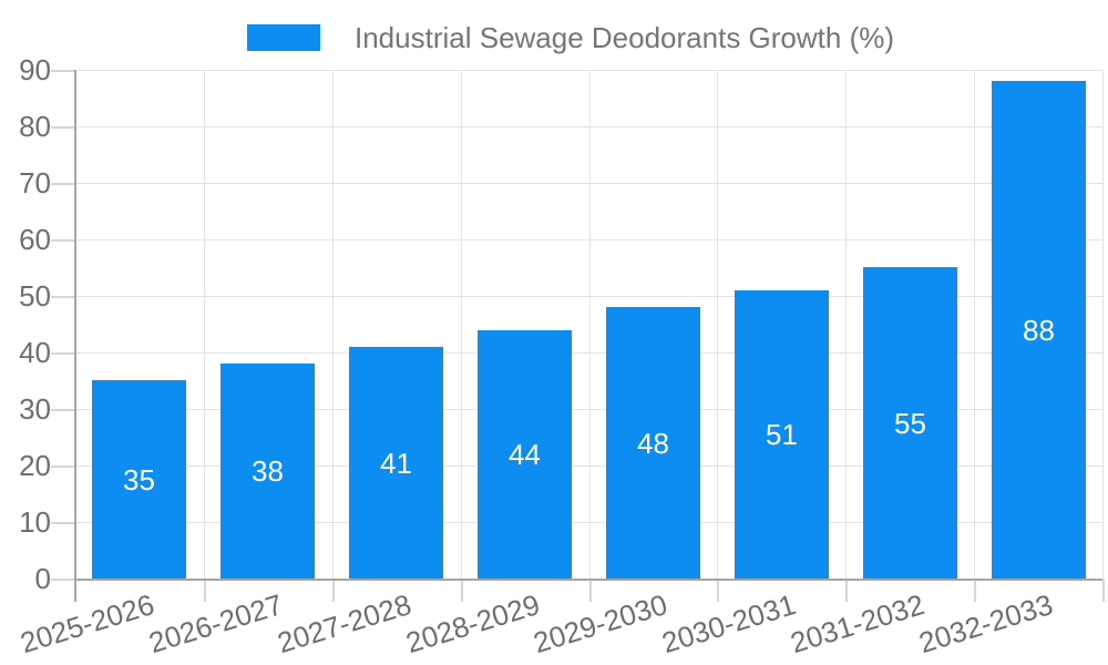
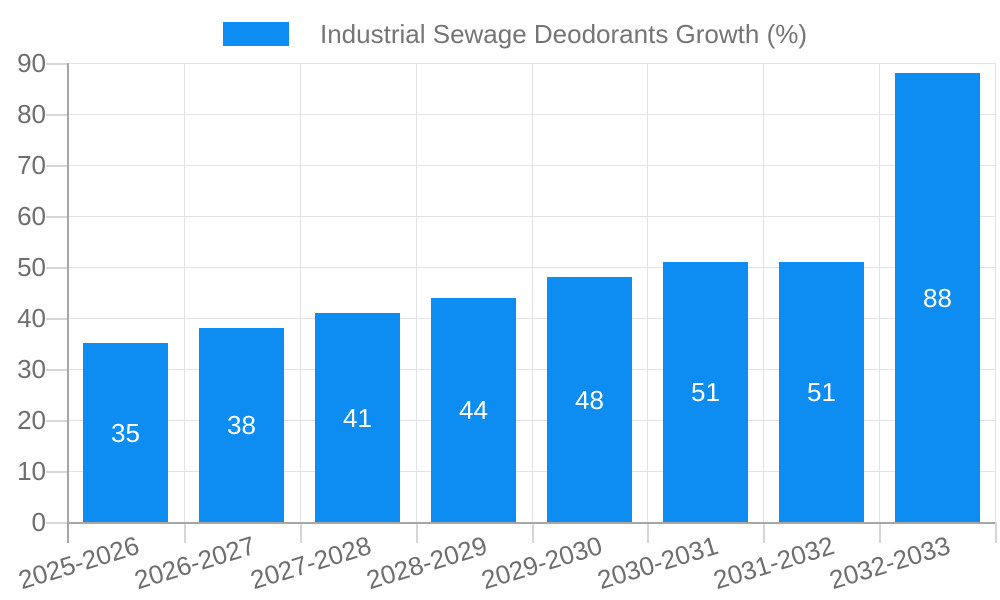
2031-2032: 55 -> 51
